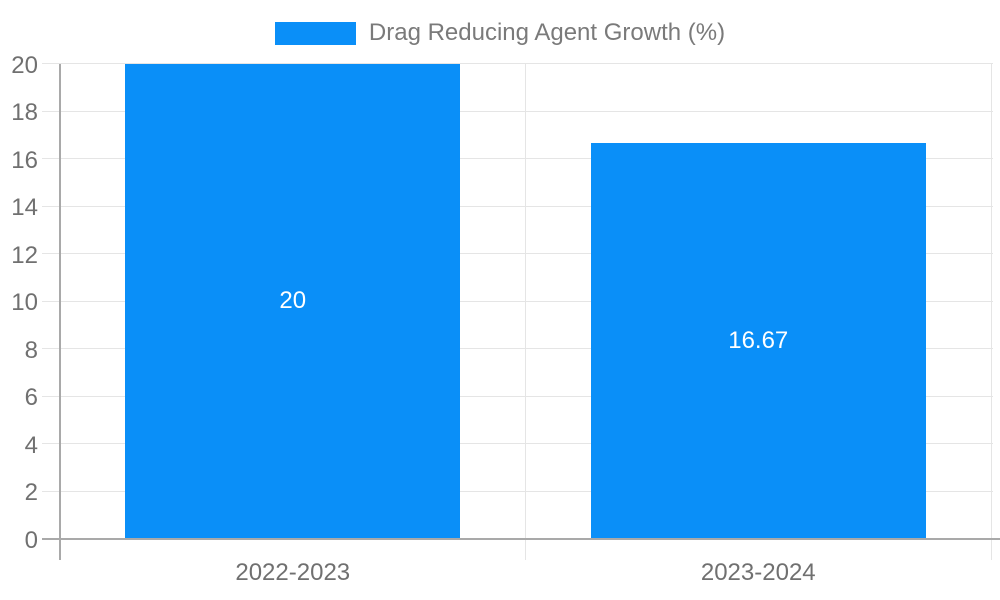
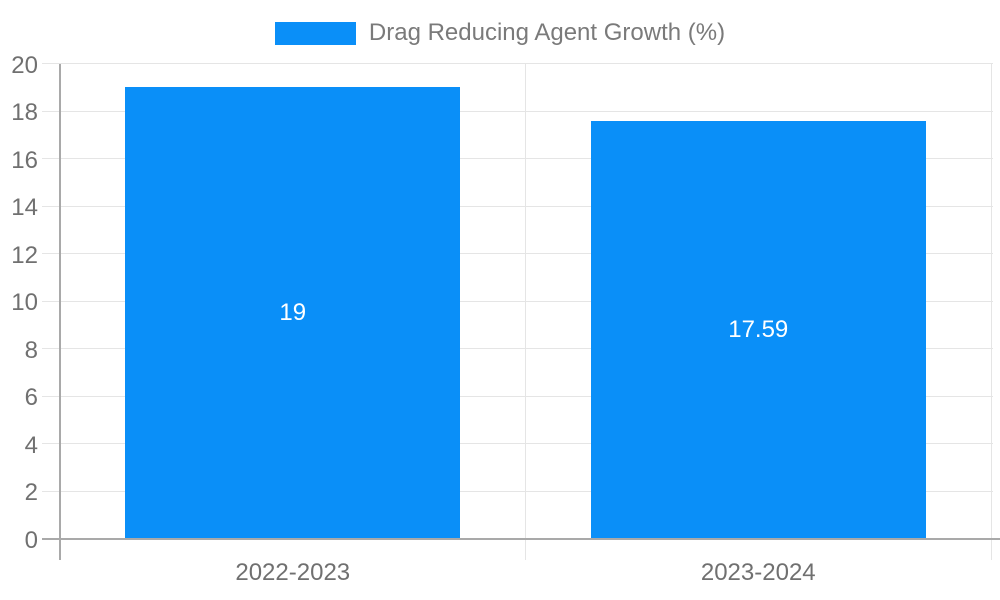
2022-2023: 20 -> 19
2023-2024: 16.67 -> 17.59
